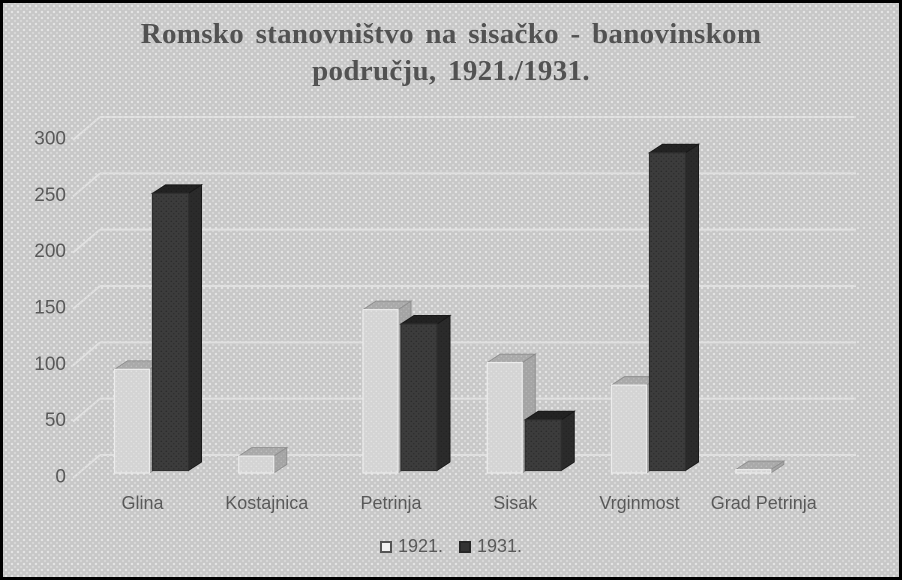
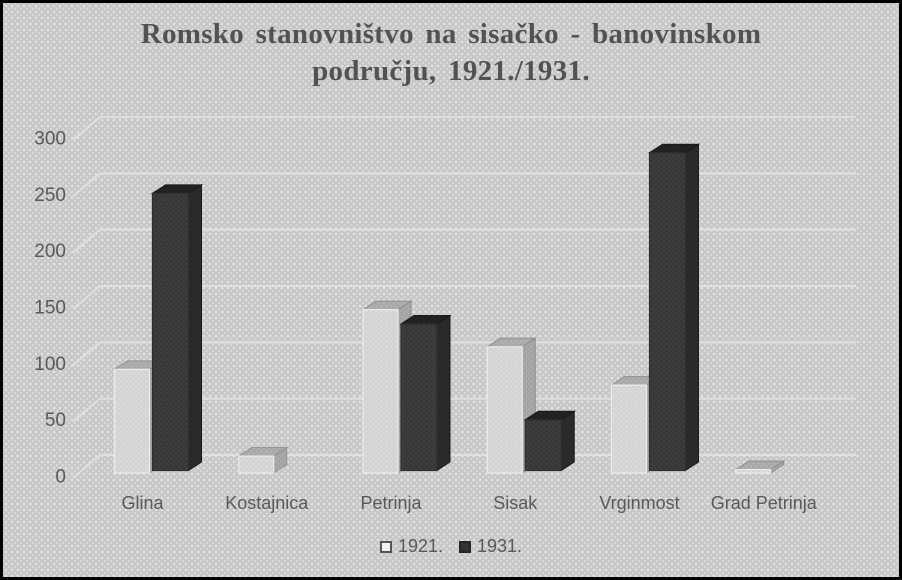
1921./Sisak: 98 -> 112
